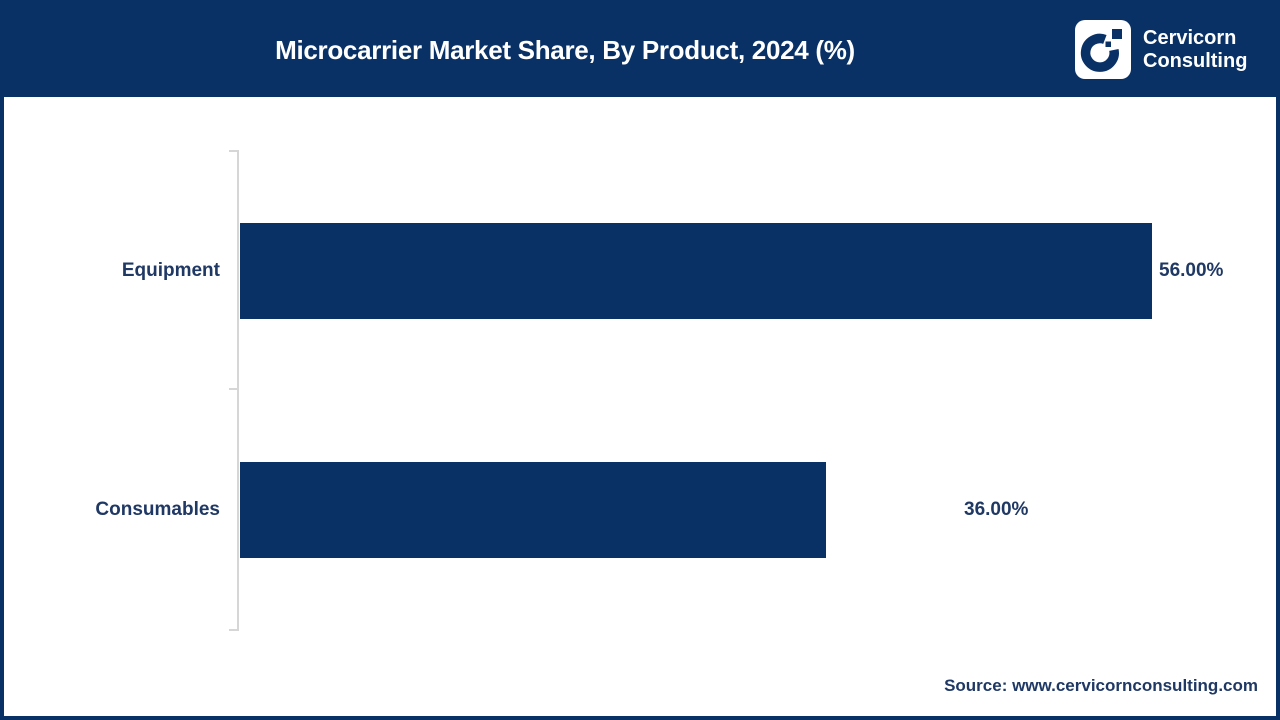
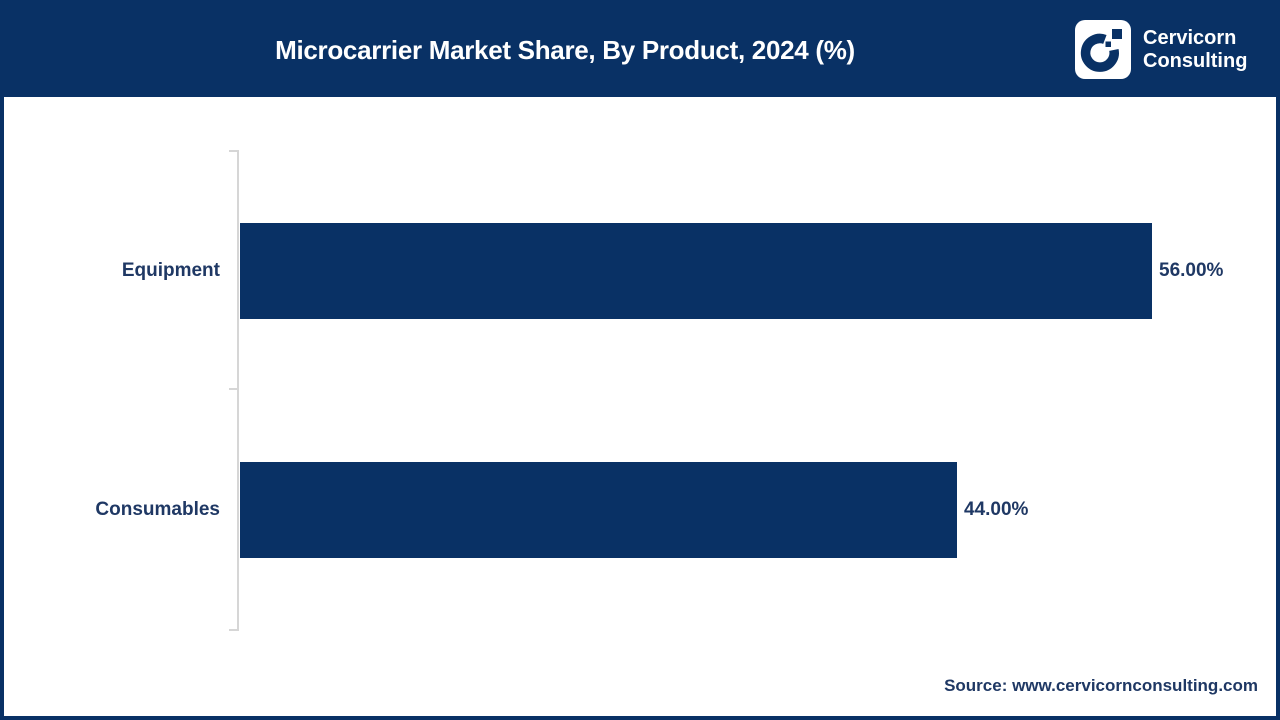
Consumables: 36.00% -> 44.00%
